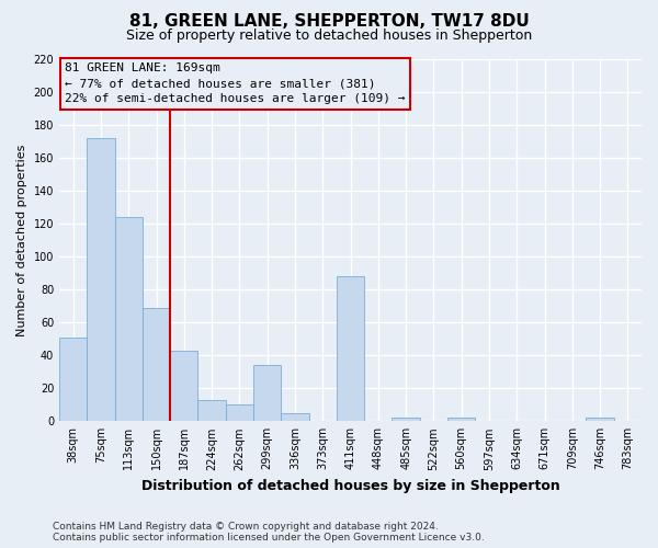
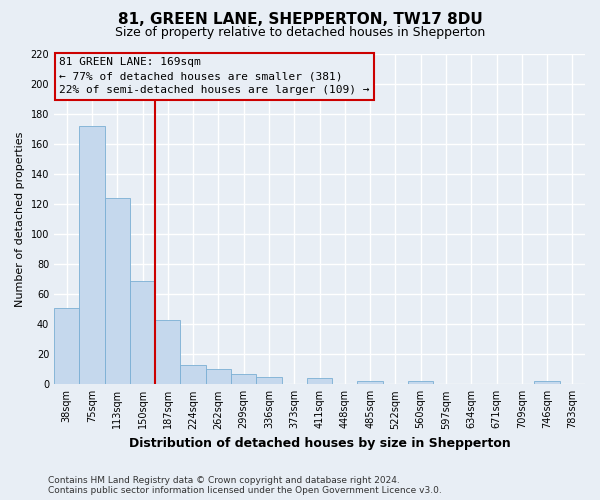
299sqm: 34 -> 7
411sqm: 88 -> 4
